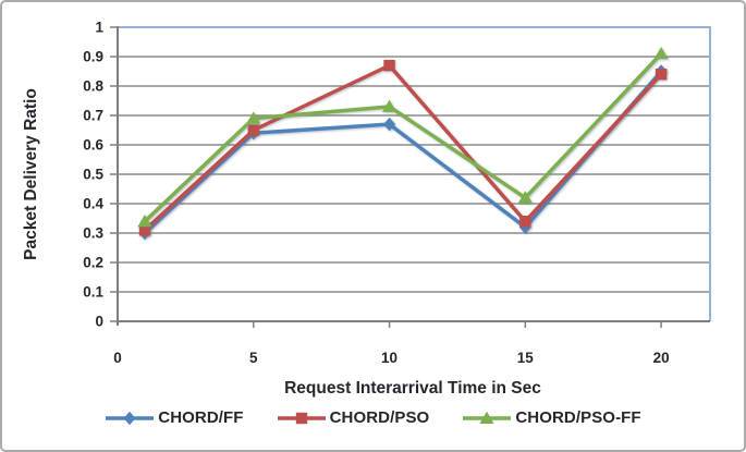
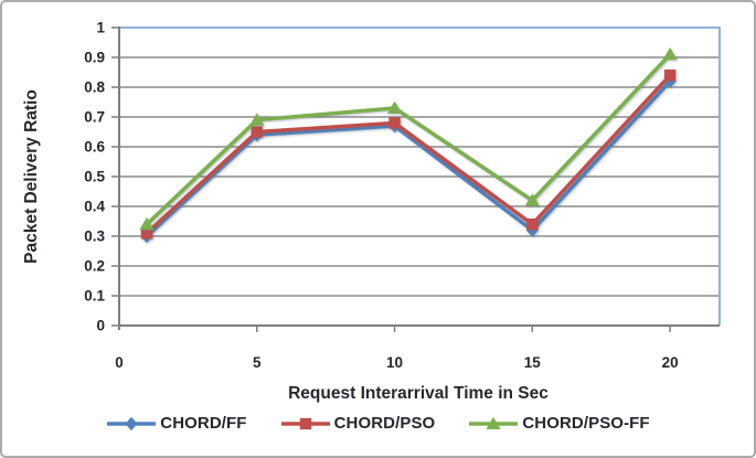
CHORD/PSO/10: 0.87 -> 0.68
CHORD/FF/20: 0.85 -> 0.82
